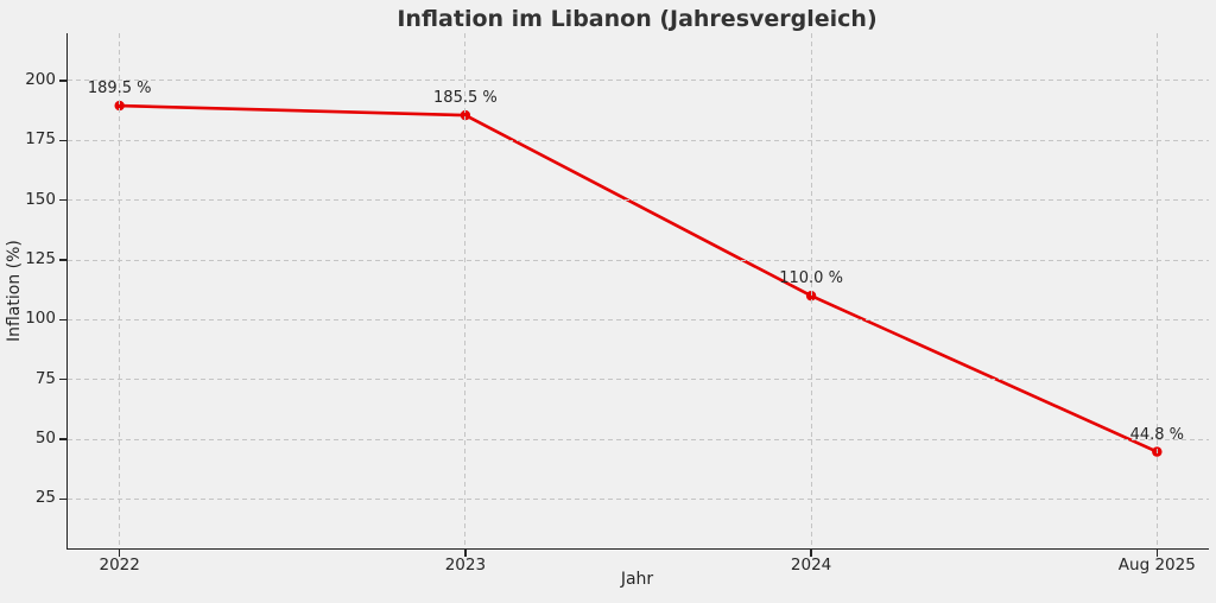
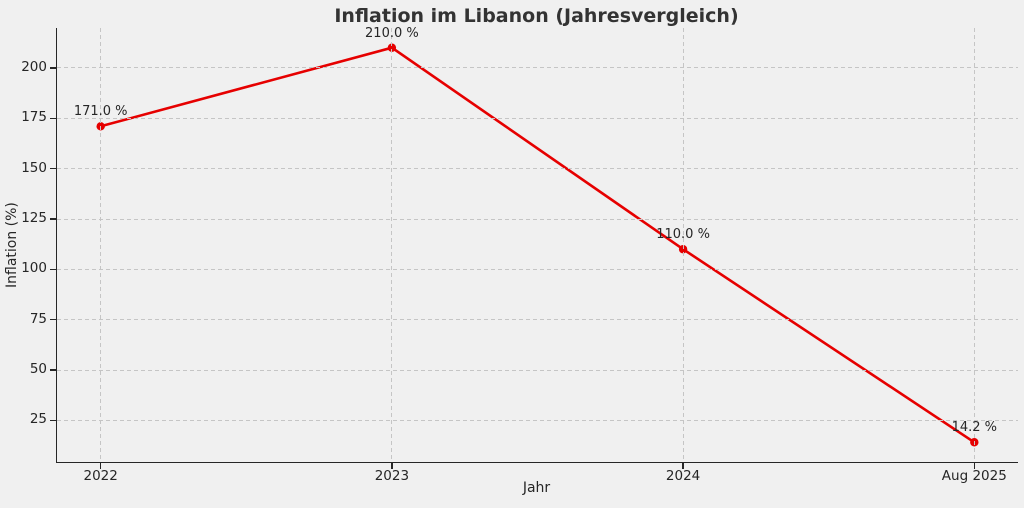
2022: 189.5 -> 171.0
2023: 185.5 -> 210.0
Aug 2025: 44.8 -> 14.2
